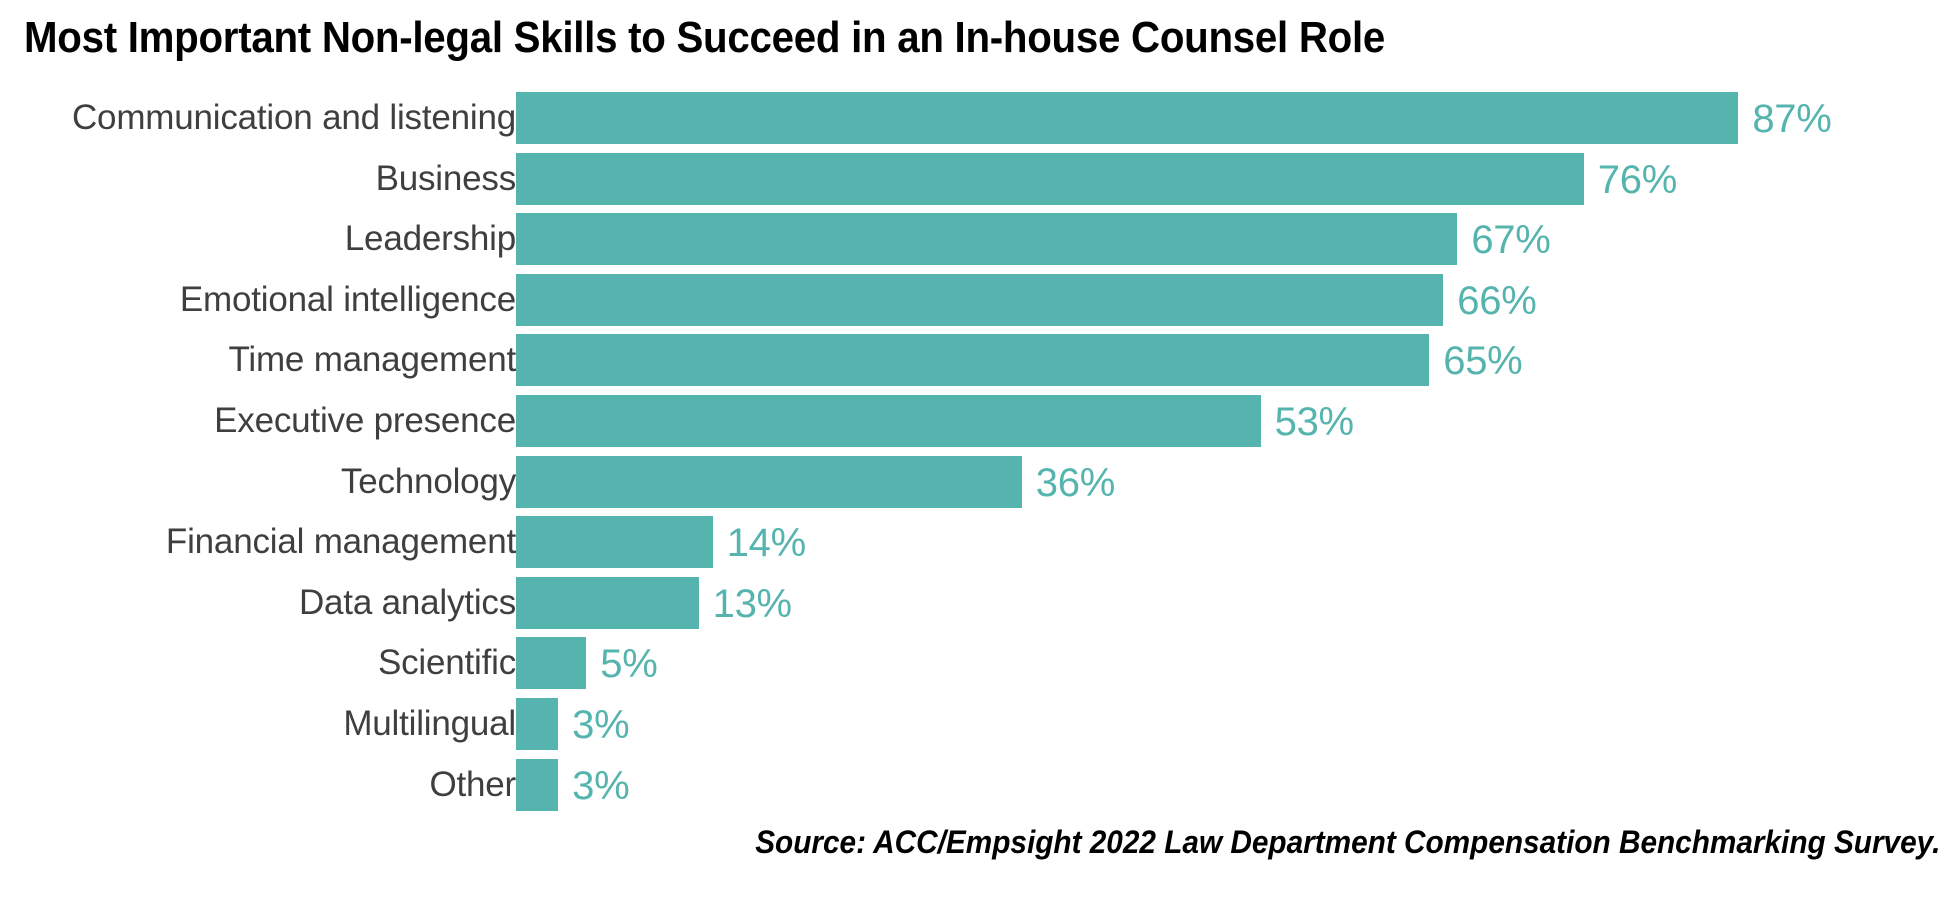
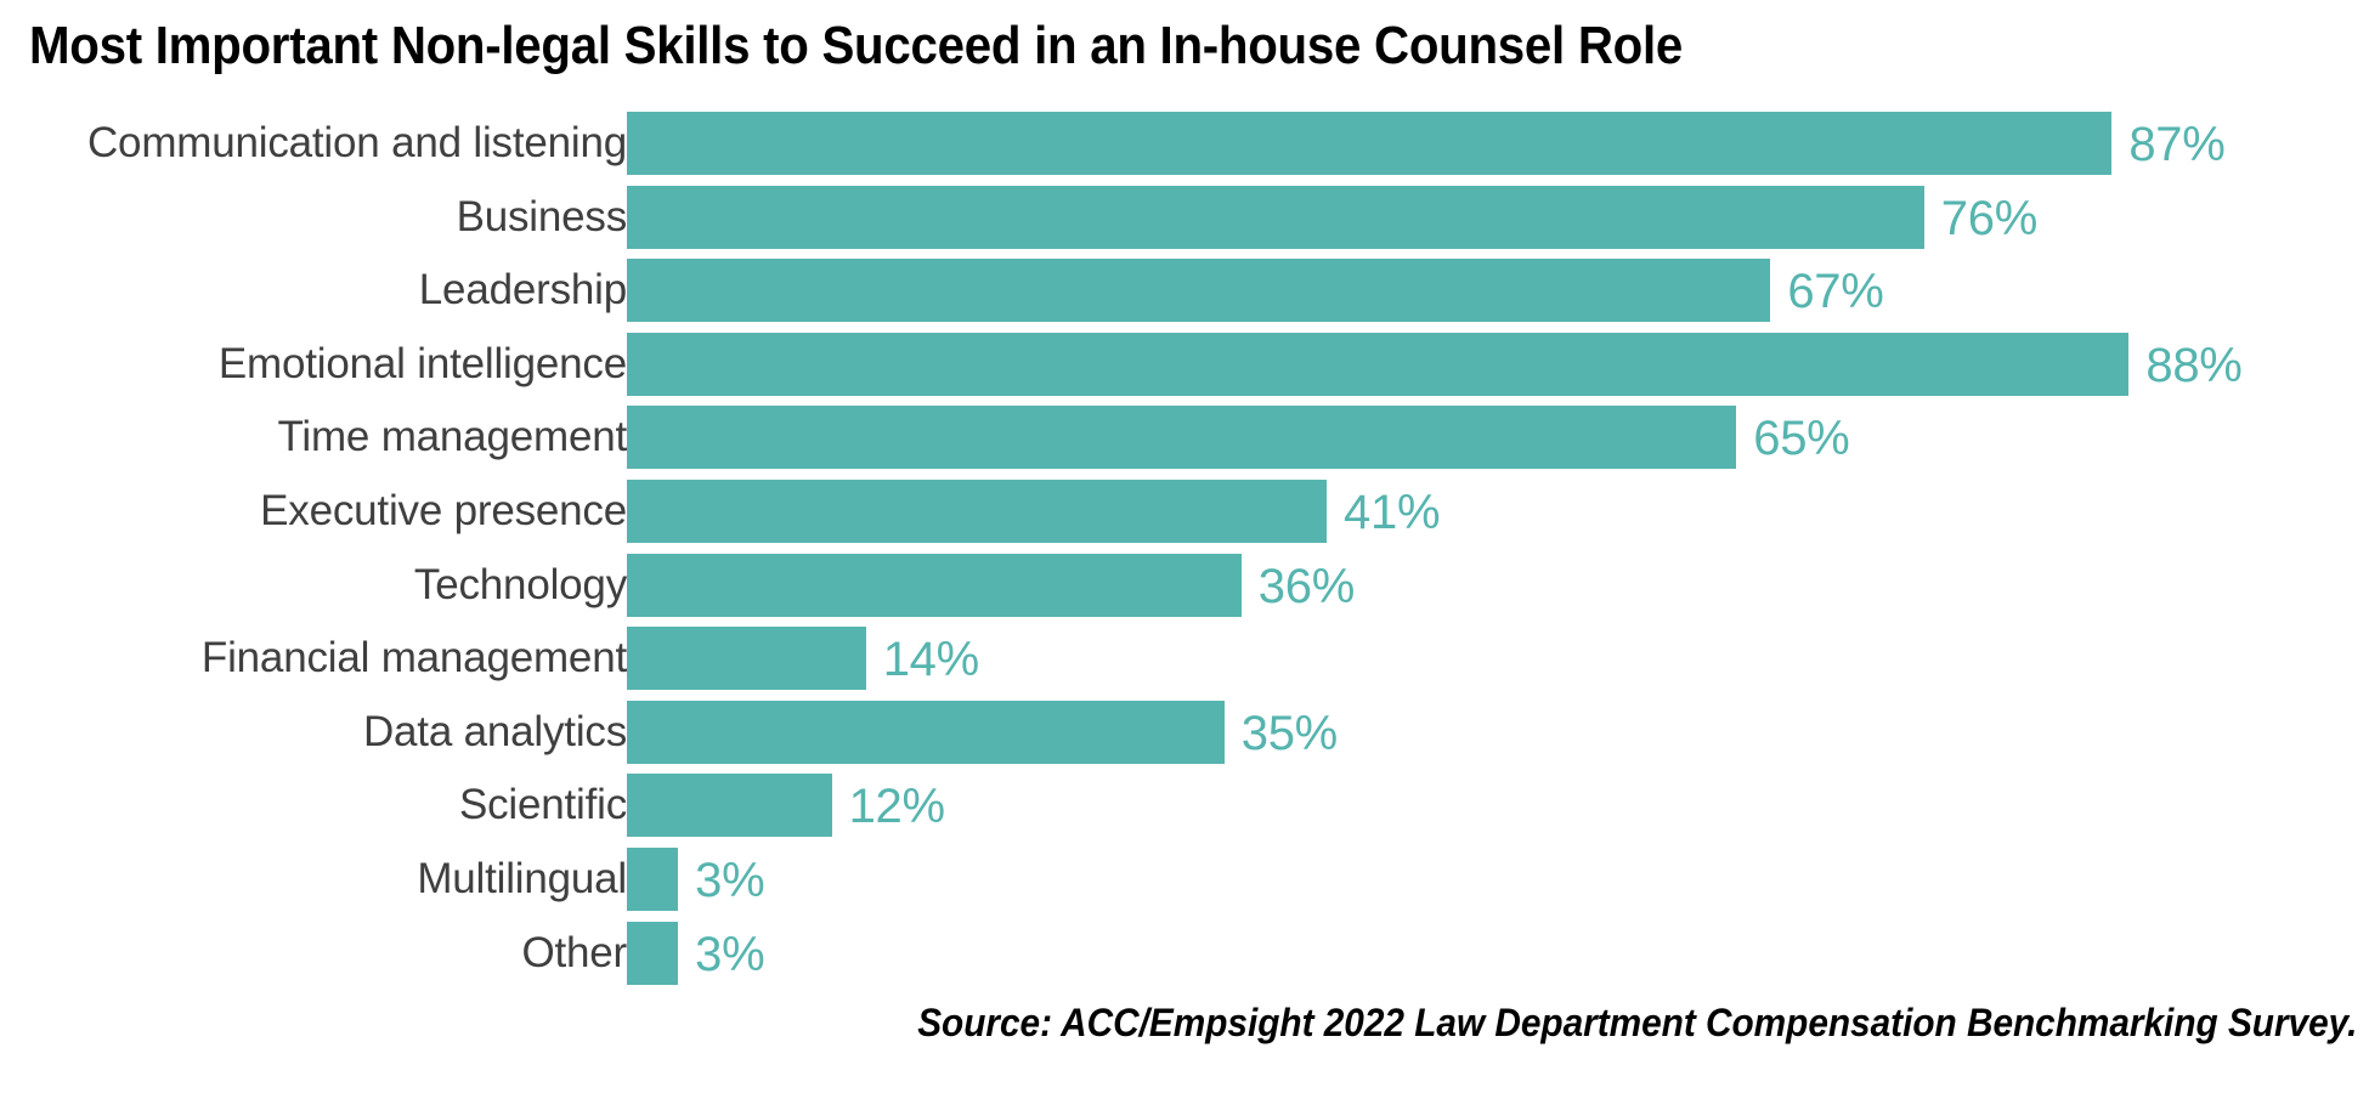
Emotional intelligence: 66% -> 88%
Executive presence: 53% -> 41%
Data analytics: 13% -> 35%
Scientific: 5% -> 12%
